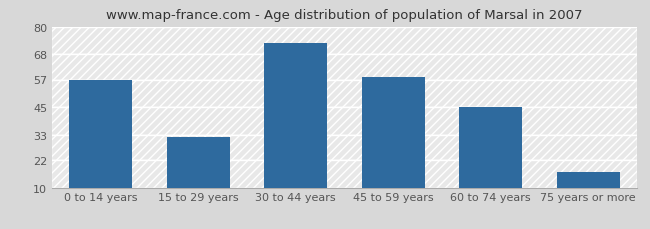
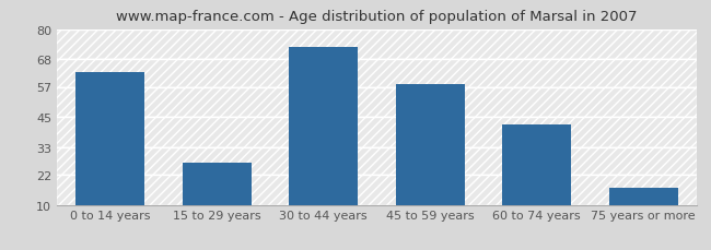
0 to 14 years: 57 -> 63
15 to 29 years: 32 -> 27
60 to 74 years: 45 -> 42
